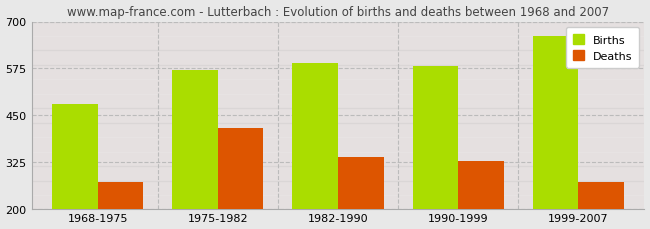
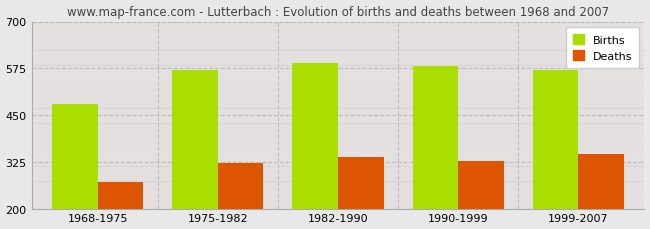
Deaths/1975-1982: 415 -> 323
Births/1999-2007: 660 -> 570
Deaths/1999-2007: 270 -> 345
